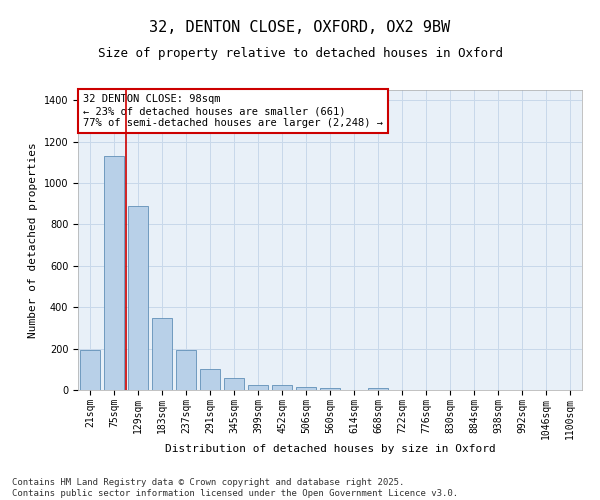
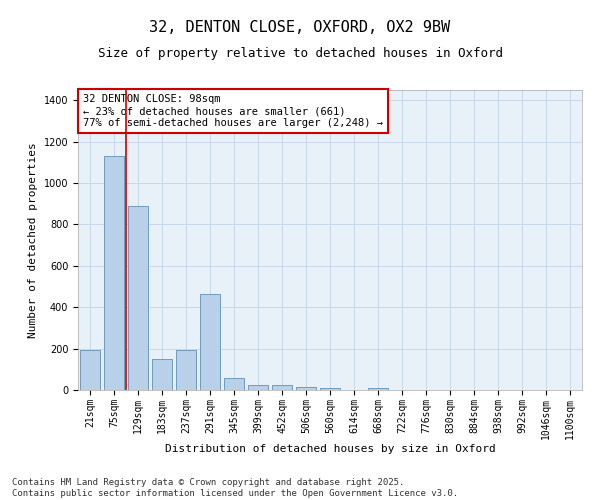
183sqm: 350 -> 150
291sqm: 100 -> 465
